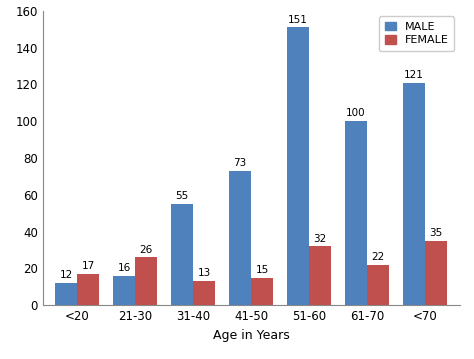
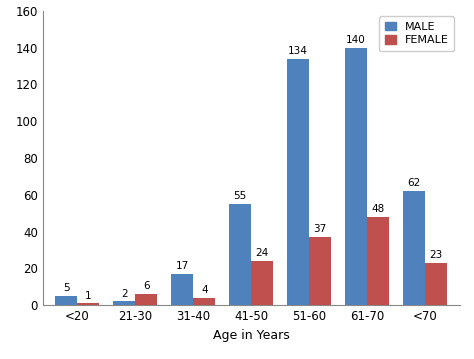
MALE/<20: 12 -> 5
FEMALE/<20: 17 -> 1
MALE/21-30: 16 -> 2
FEMALE/21-30: 26 -> 6
MALE/31-40: 55 -> 17
FEMALE/31-40: 13 -> 4
MALE/41-50: 73 -> 55
FEMALE/41-50: 15 -> 24
MALE/51-60: 151 -> 134
FEMALE/51-60: 32 -> 37
MALE/61-70: 100 -> 140
FEMALE/61-70: 22 -> 48
MALE/<70: 121 -> 62
FEMALE/<70: 35 -> 23
